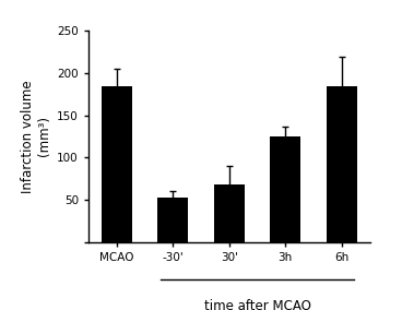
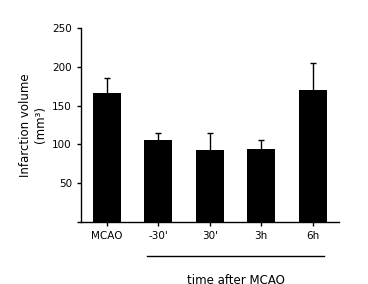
MCAO: 185 -> 166
-30': 52 -> 106
30': 68 -> 92
3h: 125 -> 94
6h: 185 -> 170
